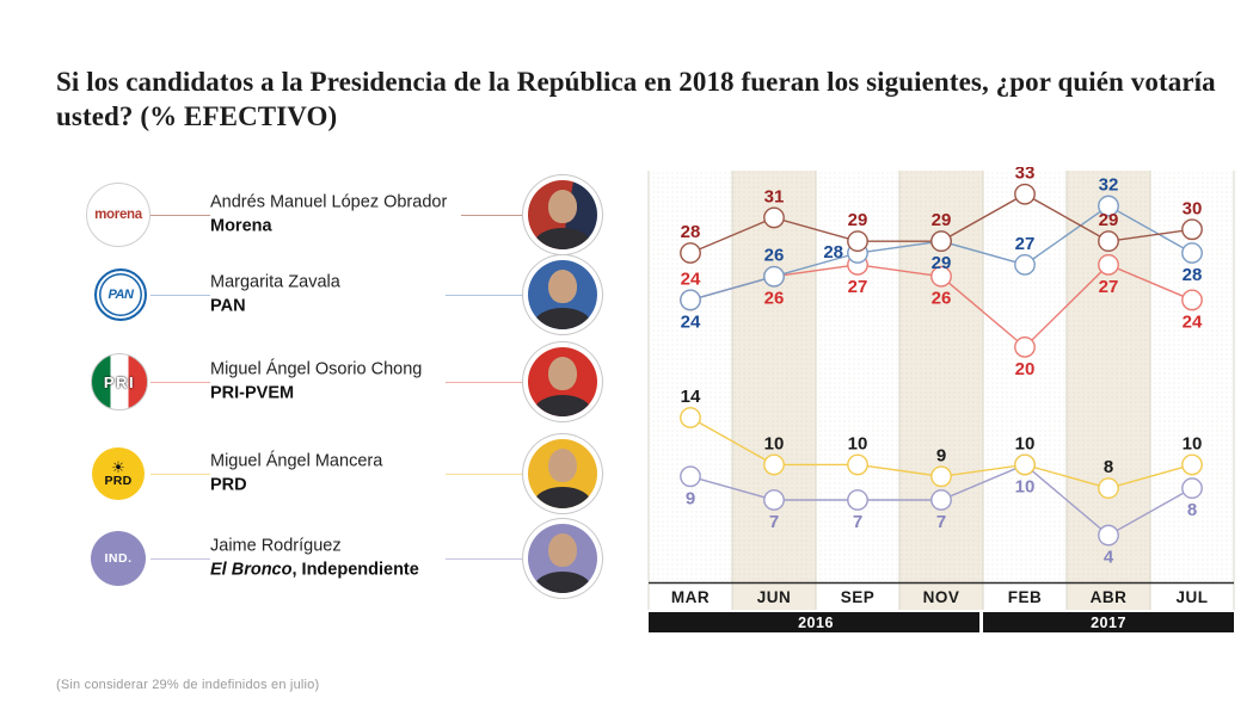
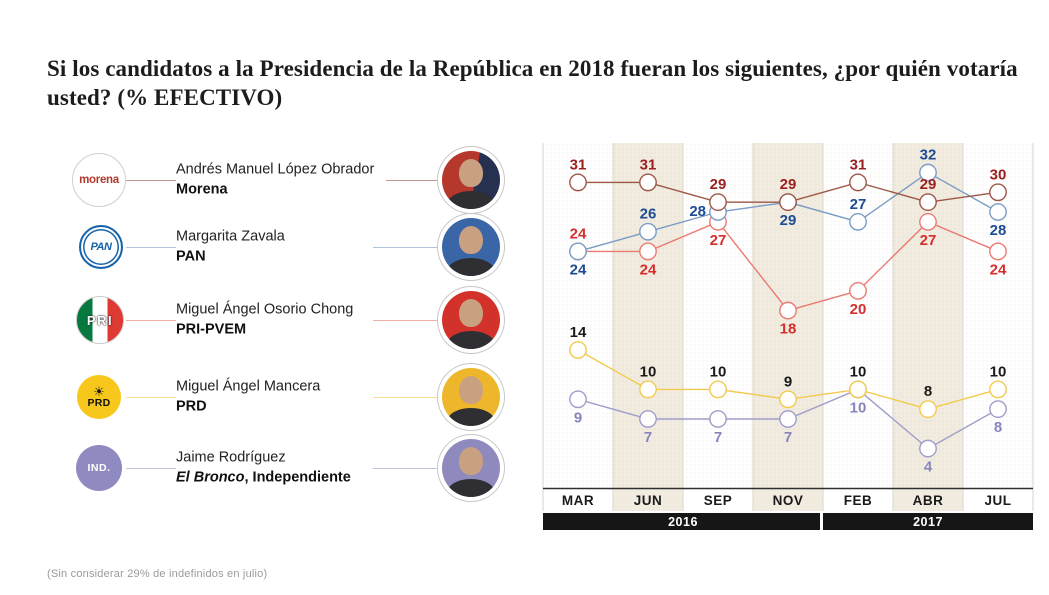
Morena/MAR: 28 -> 31
PRI-PVEM/JUN: 26 -> 24
PRI-PVEM/NOV: 26 -> 18
Morena/FEB: 33 -> 31
